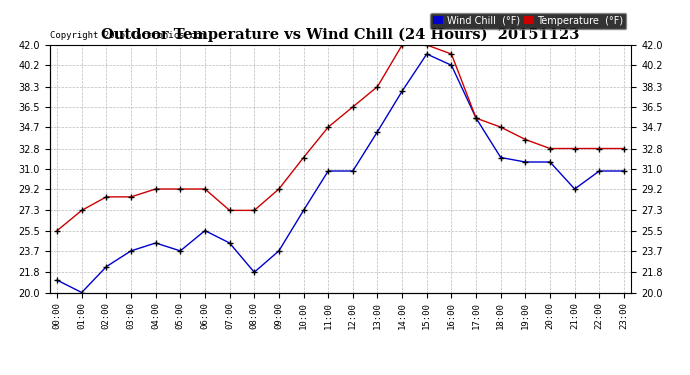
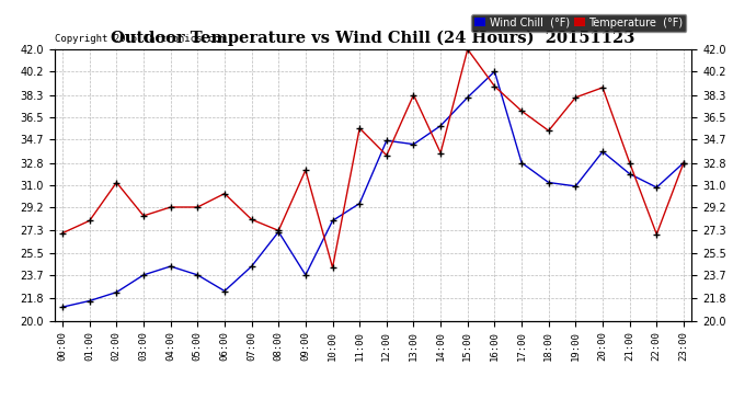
Temperature (°F)/00:00: 25.5 -> 27.1
Temperature (°F)/01:00: 27.3 -> 28.1
Wind Chill (°F)/01:00: 20.0 -> 21.6
Temperature (°F)/02:00: 28.5 -> 31.2
Temperature (°F)/06:00: 29.2 -> 30.3
Wind Chill (°F)/06:00: 25.5 -> 22.4
Temperature (°F)/07:00: 27.3 -> 28.2
Wind Chill (°F)/08:00: 21.8 -> 27.2
Temperature (°F)/09:00: 29.2 -> 32.2
Temperature (°F)/10:00: 32.0 -> 24.3
Wind Chill (°F)/10:00: 27.3 -> 28.1
Temperature (°F)/11:00: 34.7 -> 35.6
Wind Chill (°F)/11:00: 30.8 -> 29.5
Temperature (°F)/12:00: 36.5 -> 33.4
Wind Chill (°F)/12:00: 30.8 -> 34.6
Temperature (°F)/14:00: 42.0 -> 33.6
Wind Chill (°F)/14:00: 37.9 -> 35.8
Wind Chill (°F)/15:00: 41.2 -> 38.1
Temperature (°F)/16:00: 41.2 -> 39.0
Temperature (°F)/17:00: 35.5 -> 37.0
Wind Chill (°F)/17:00: 35.5 -> 32.8
Temperature (°F)/18:00: 34.7 -> 35.4
Wind Chill (°F)/18:00: 32.0 -> 31.2
Temperature (°F)/19:00: 33.6 -> 38.1
Wind Chill (°F)/19:00: 31.6 -> 30.9
Temperature (°F)/20:00: 32.8 -> 38.9
Wind Chill (°F)/20:00: 31.6 -> 33.7
Wind Chill (°F)/21:00: 29.2 -> 31.9
Temperature (°F)/22:00: 32.8 -> 27.0
Wind Chill (°F)/23:00: 30.8 -> 32.8
